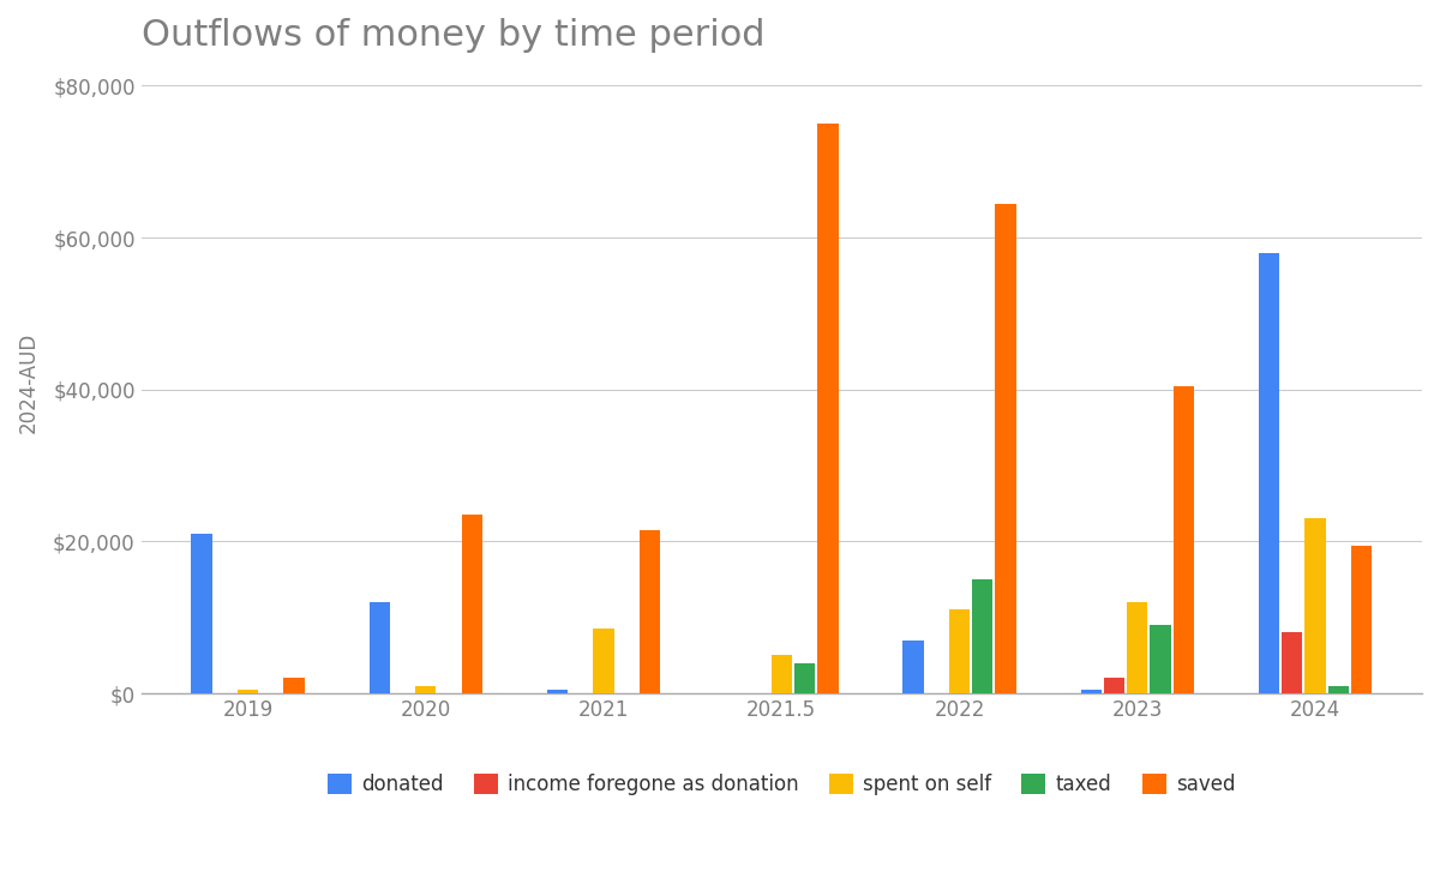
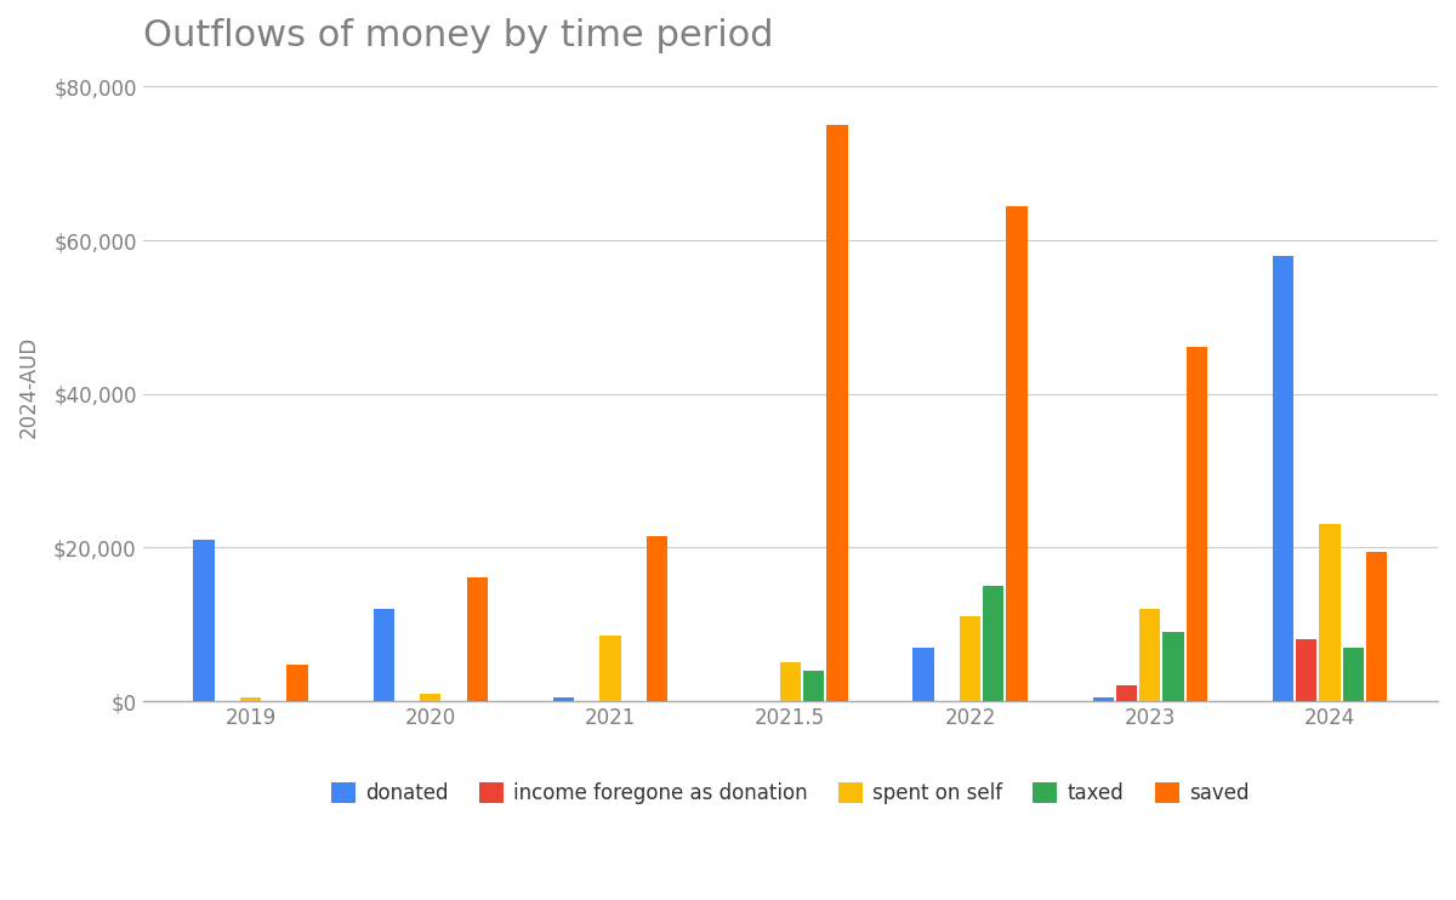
saved/2019: $2,000 -> $4,800
saved/2020: $23,500 -> $16,200
saved/2023: $40,500 -> $46,200
taxed/2024: $1,000 -> $7,000
